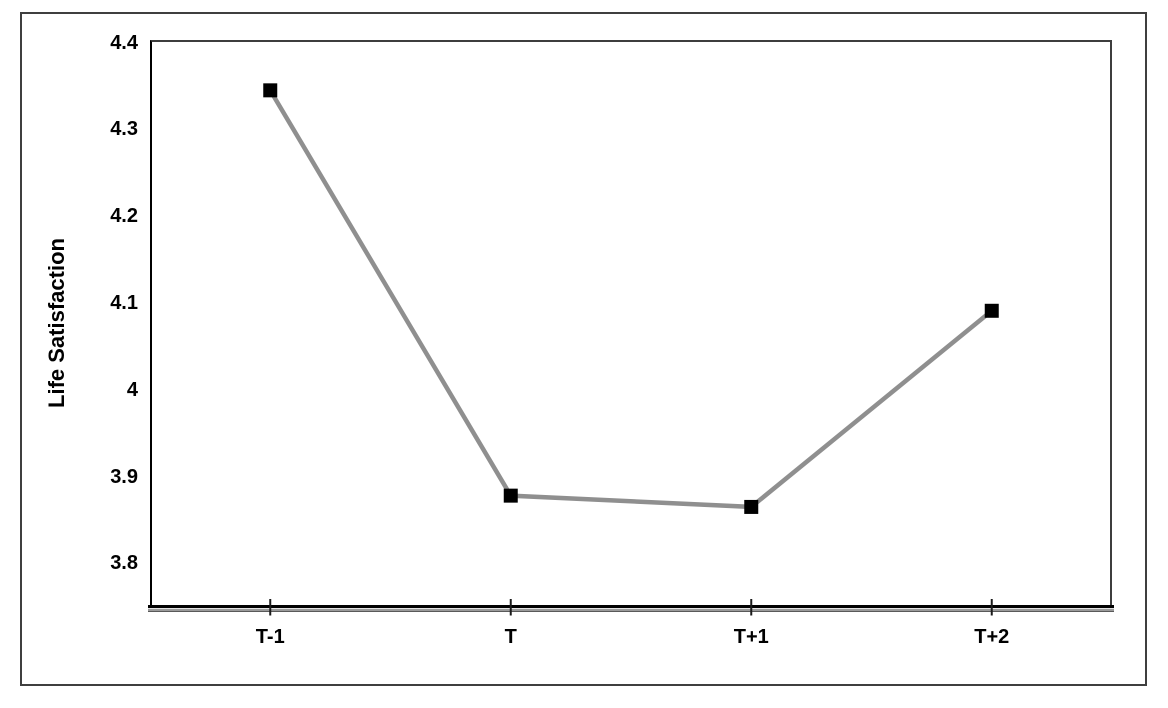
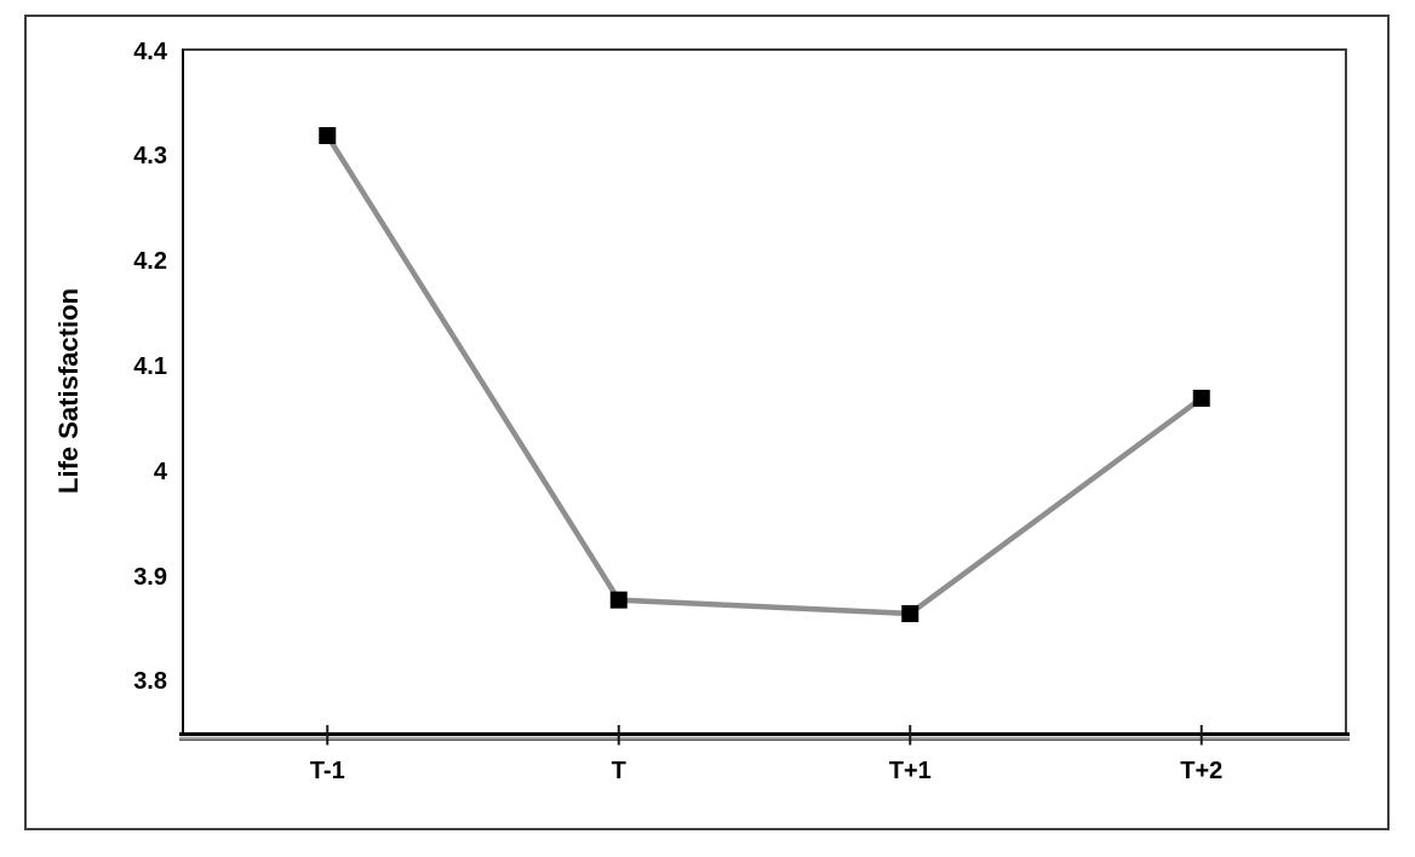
T-1: 4.34 -> 4.32
T+2: 4.09 -> 4.07
